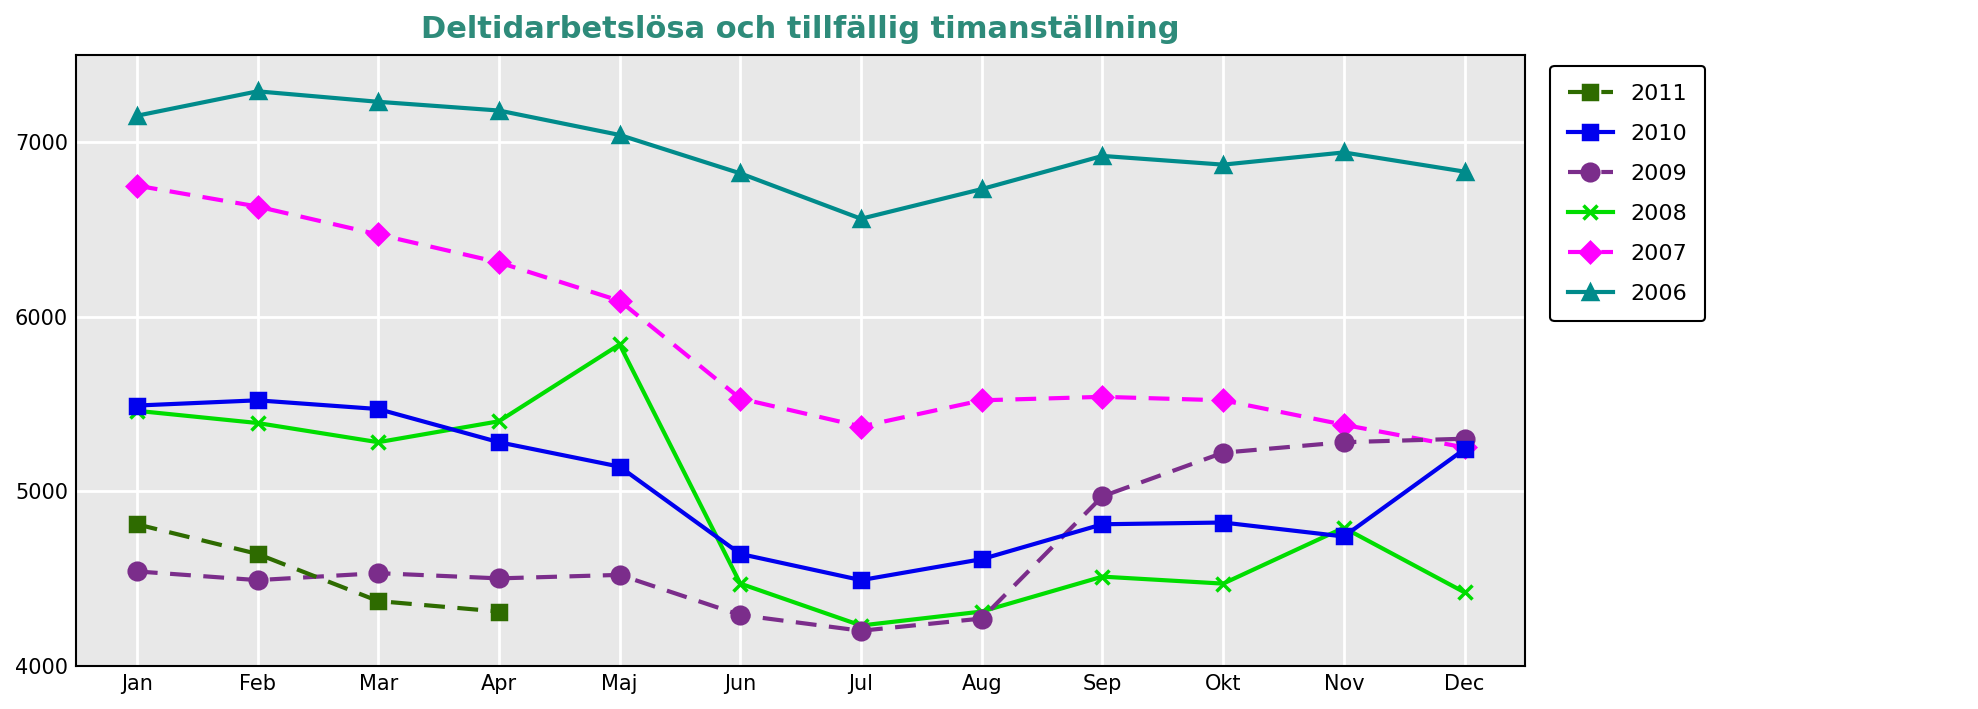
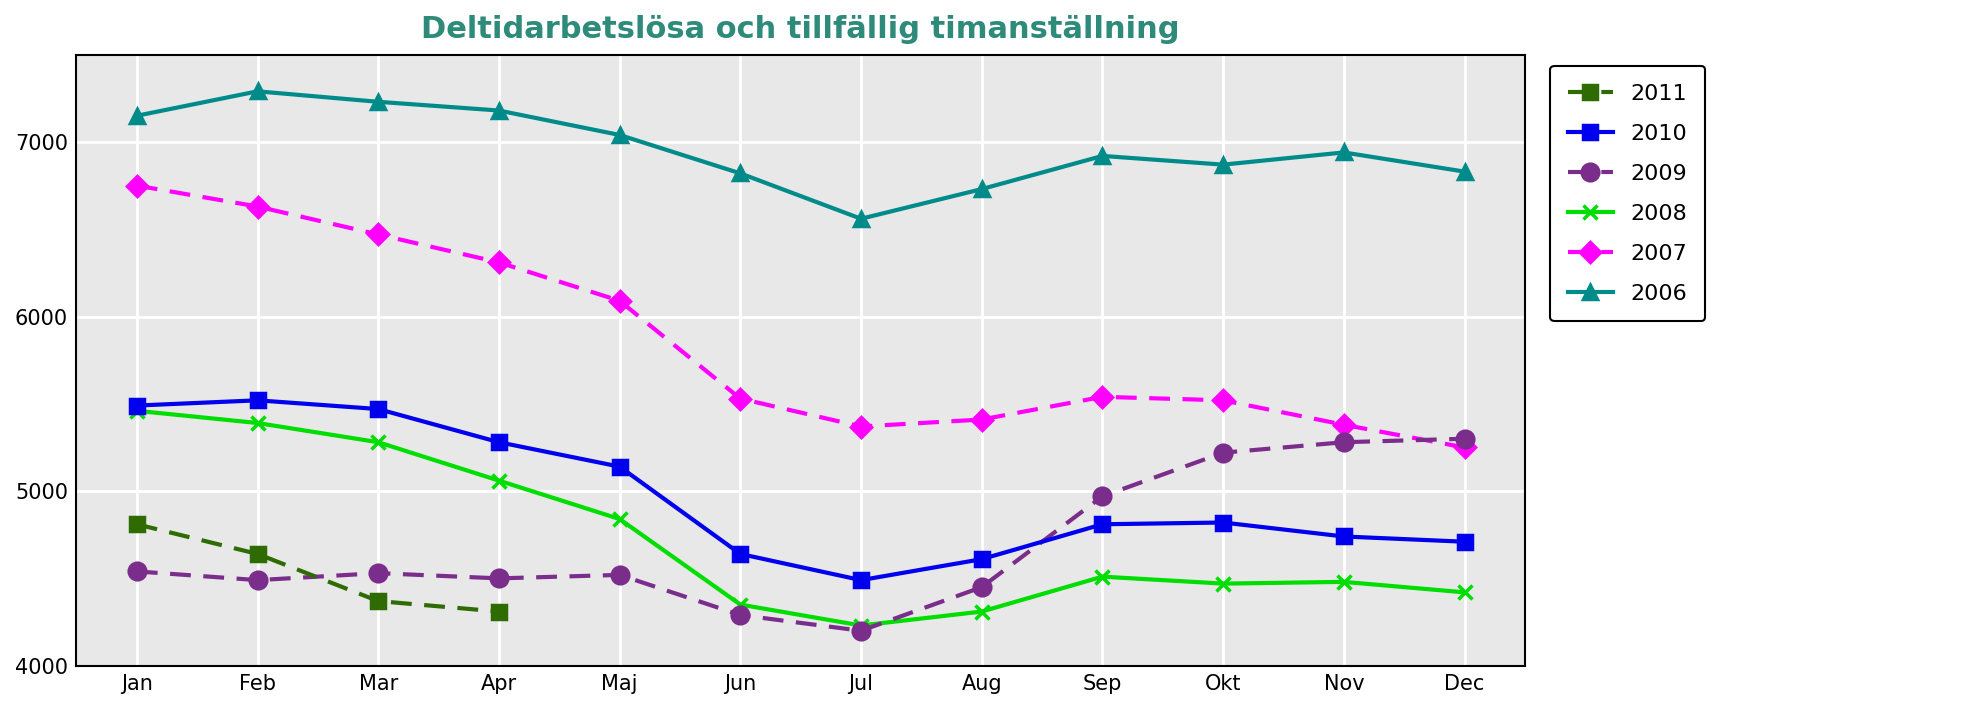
2008/Apr: 5400 -> 5060
2008/Maj: 5840 -> 4840
2008/Jun: 4470 -> 4350
2007/Aug: 5520 -> 5410
2009/Aug: 4270 -> 4450
2008/Nov: 4790 -> 4480
2010/Dec: 5240 -> 4710
